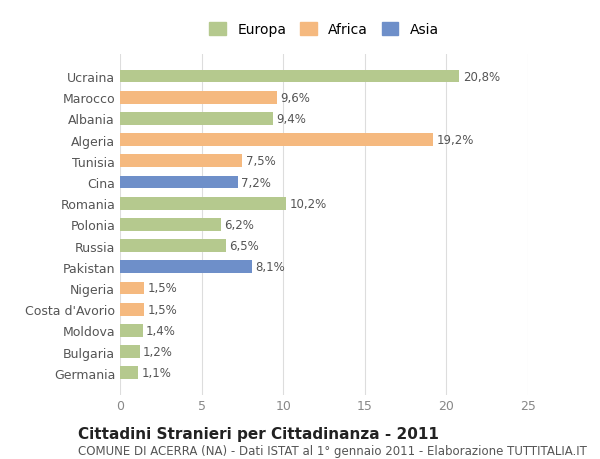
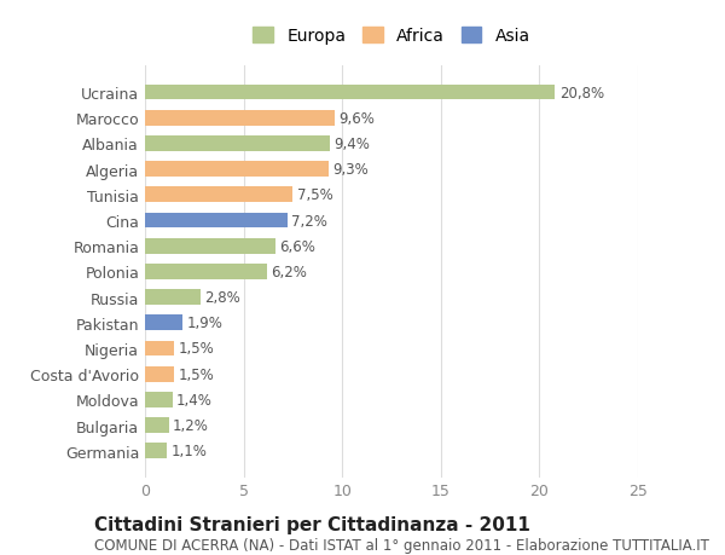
Algeria: 19,2% -> 9,3%
Romania: 10,2% -> 6,6%
Russia: 6,5% -> 2,8%
Pakistan: 8,1% -> 1,9%
